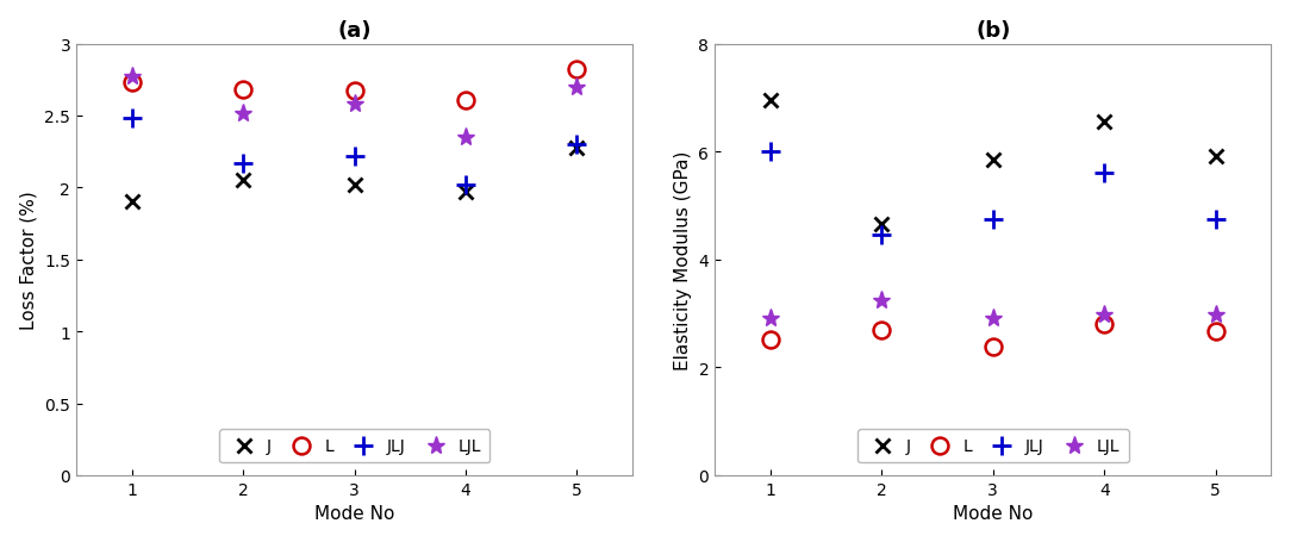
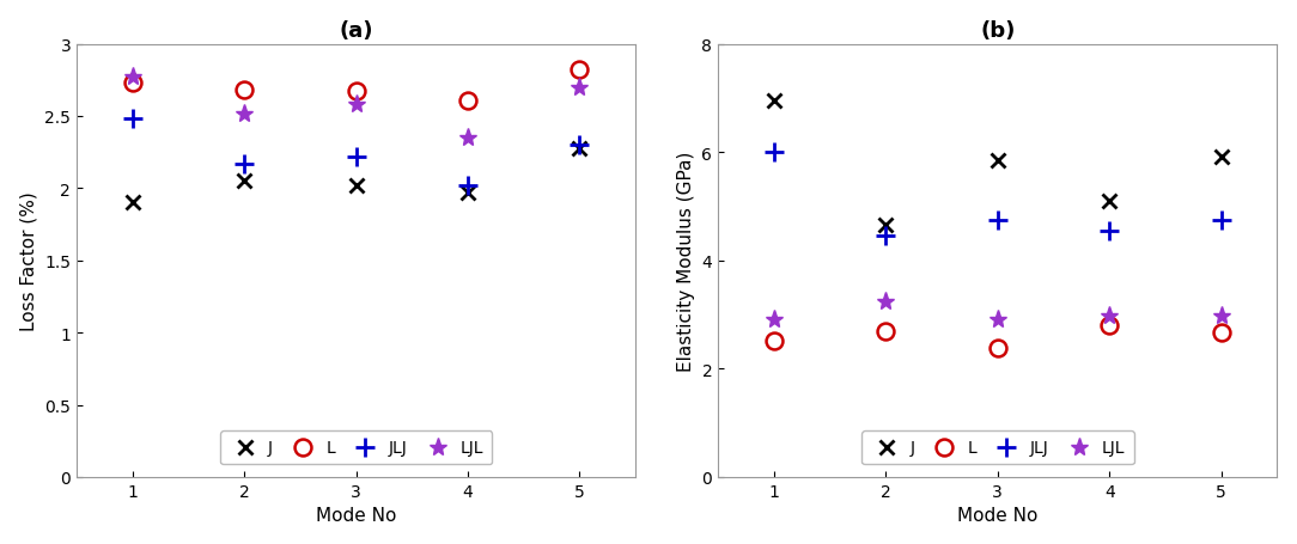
(b)/J/4: 6.55 -> 5.10
(b)/JLJ/4: 5.60 -> 4.55
